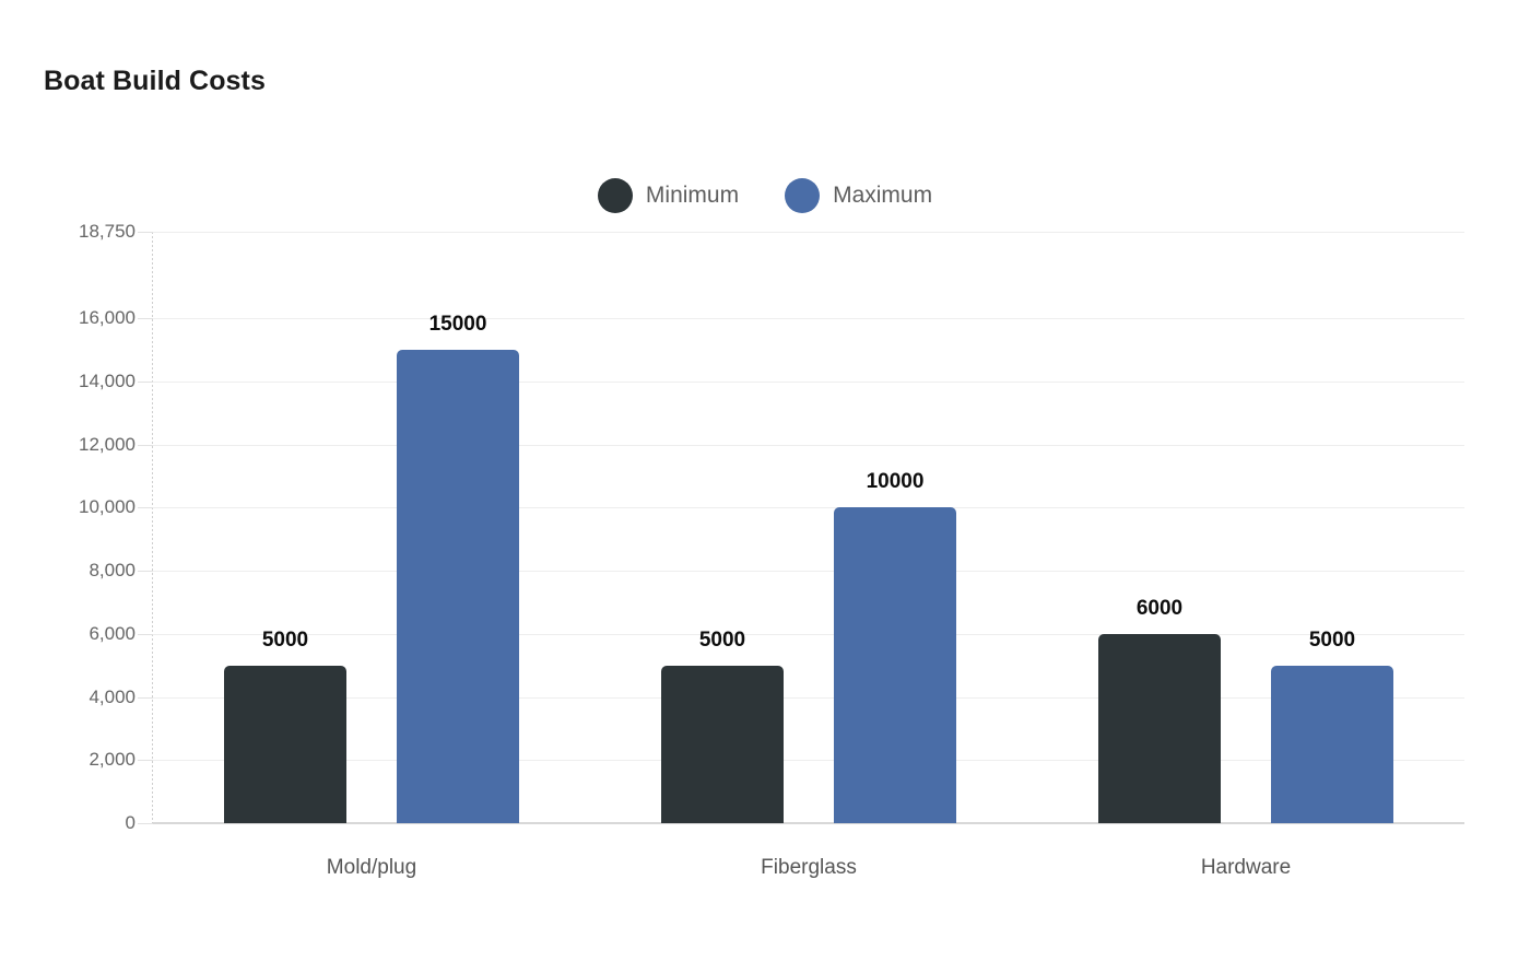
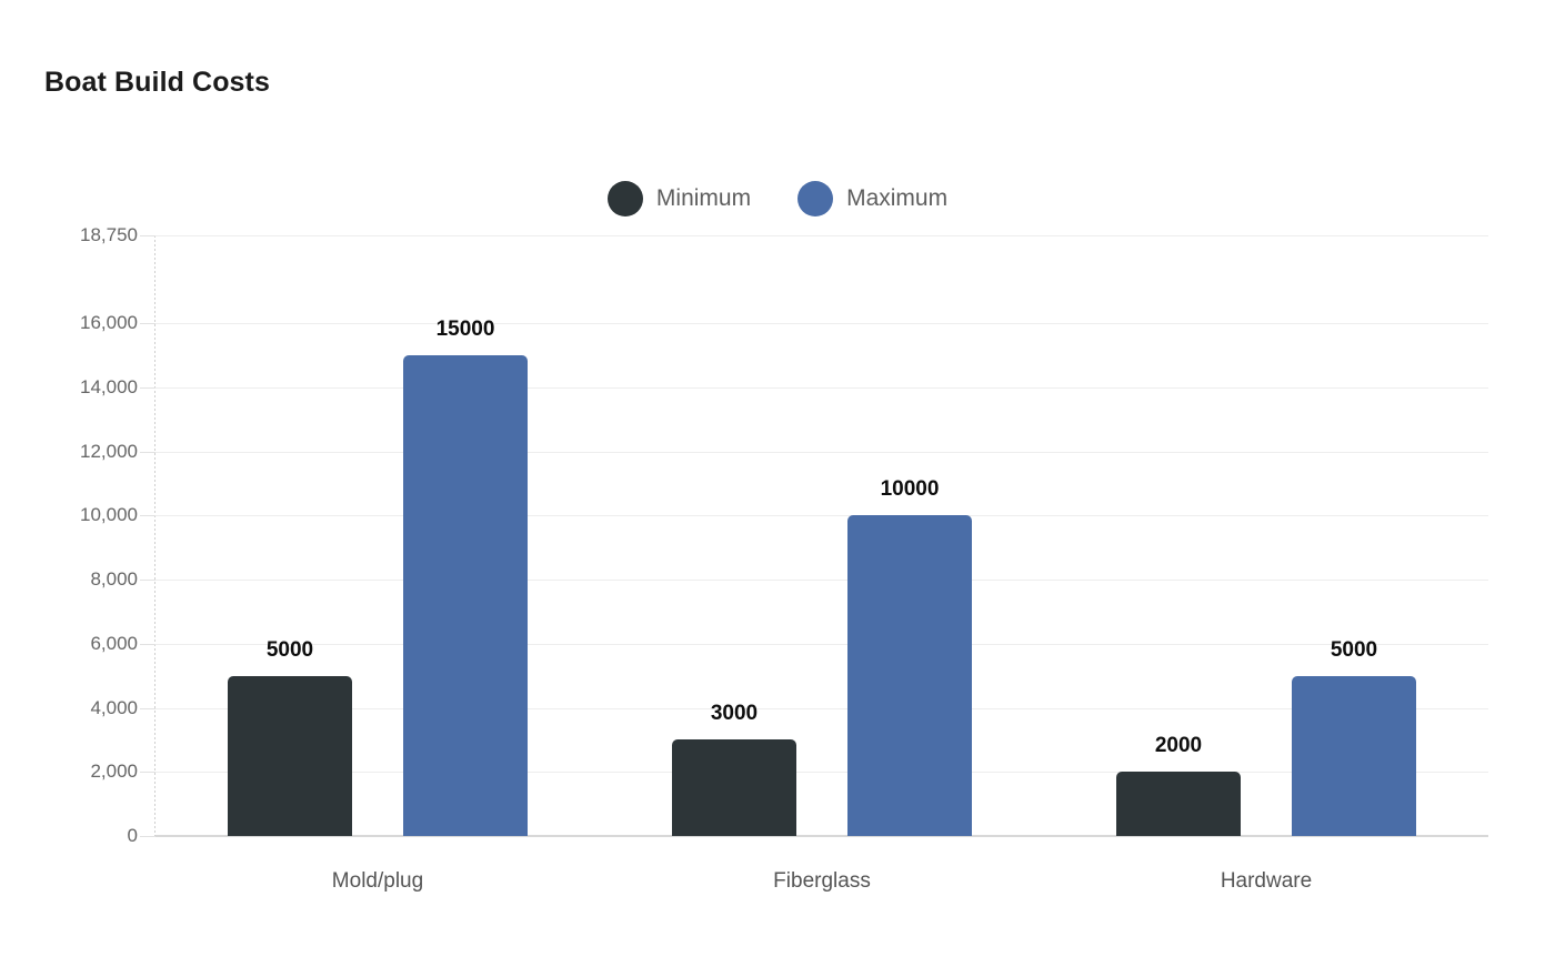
Minimum/Fiberglass: 5000 -> 3000
Minimum/Hardware: 6000 -> 2000
